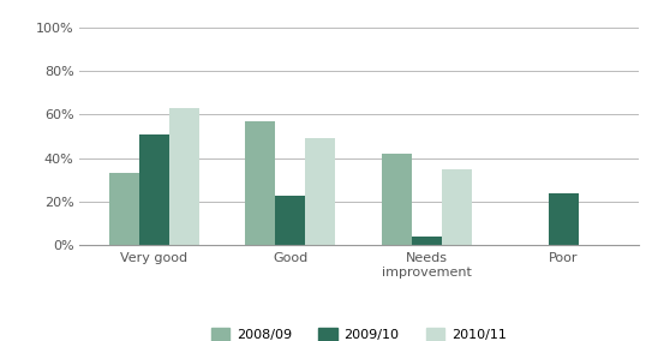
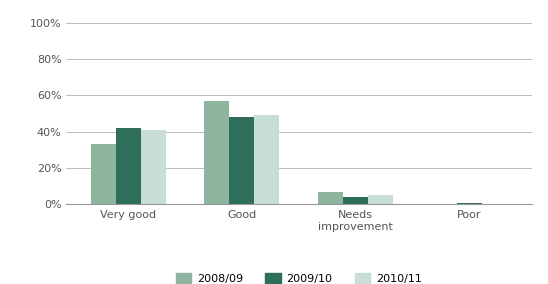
2009/10/Very good: 51% -> 42%
2010/11/Very good: 63% -> 41%
2009/10/Good: 23% -> 48%
2008/09/Needs improvement: 42% -> 7%
2010/11/Needs improvement: 35% -> 5%
2009/10/Poor: 24% -> 1%
